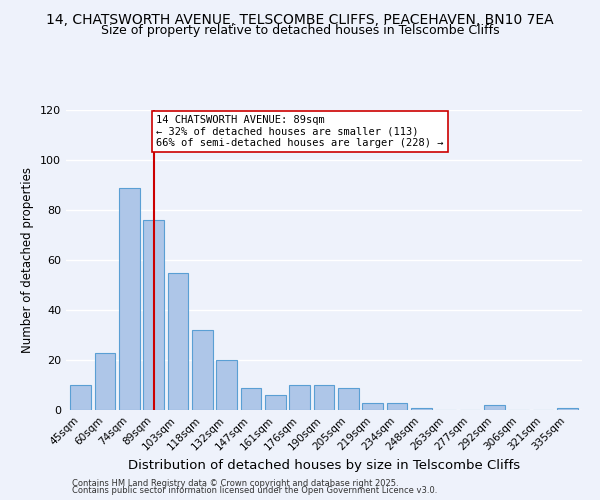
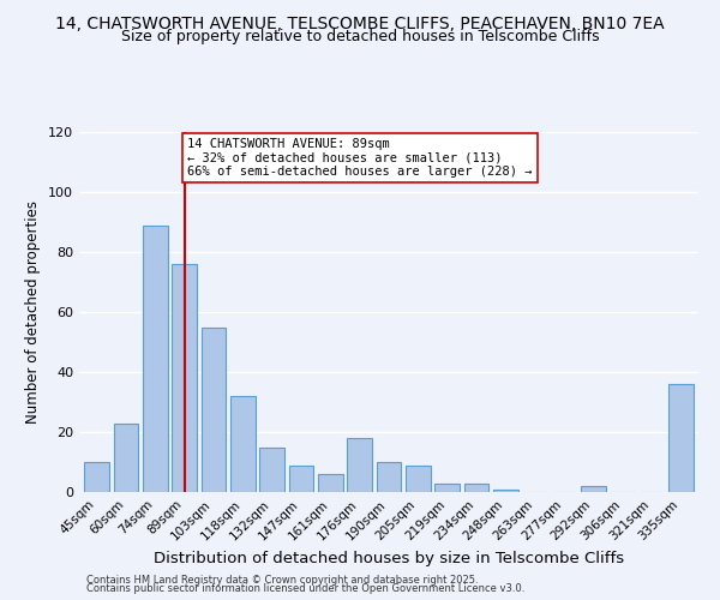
132sqm: 20 -> 15
176sqm: 10 -> 18
335sqm: 1 -> 36
